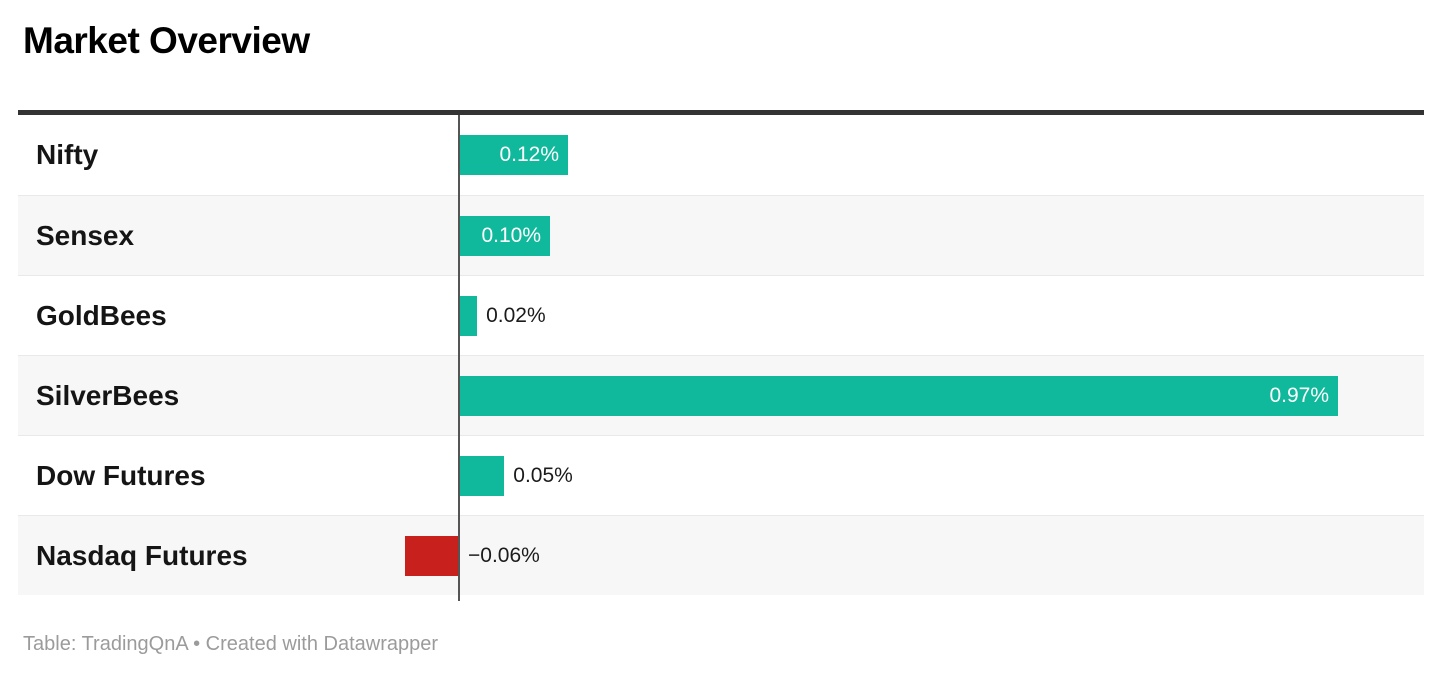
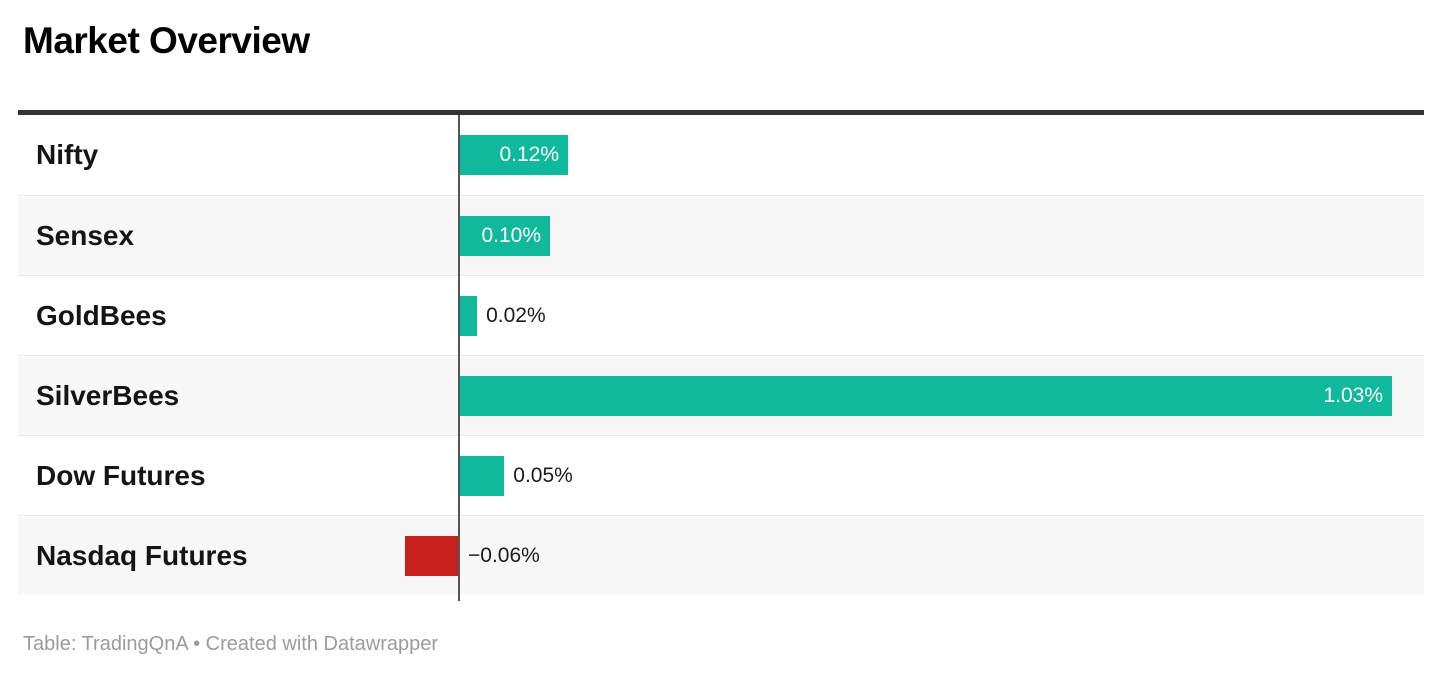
SilverBees: 0.97% -> 1.03%
